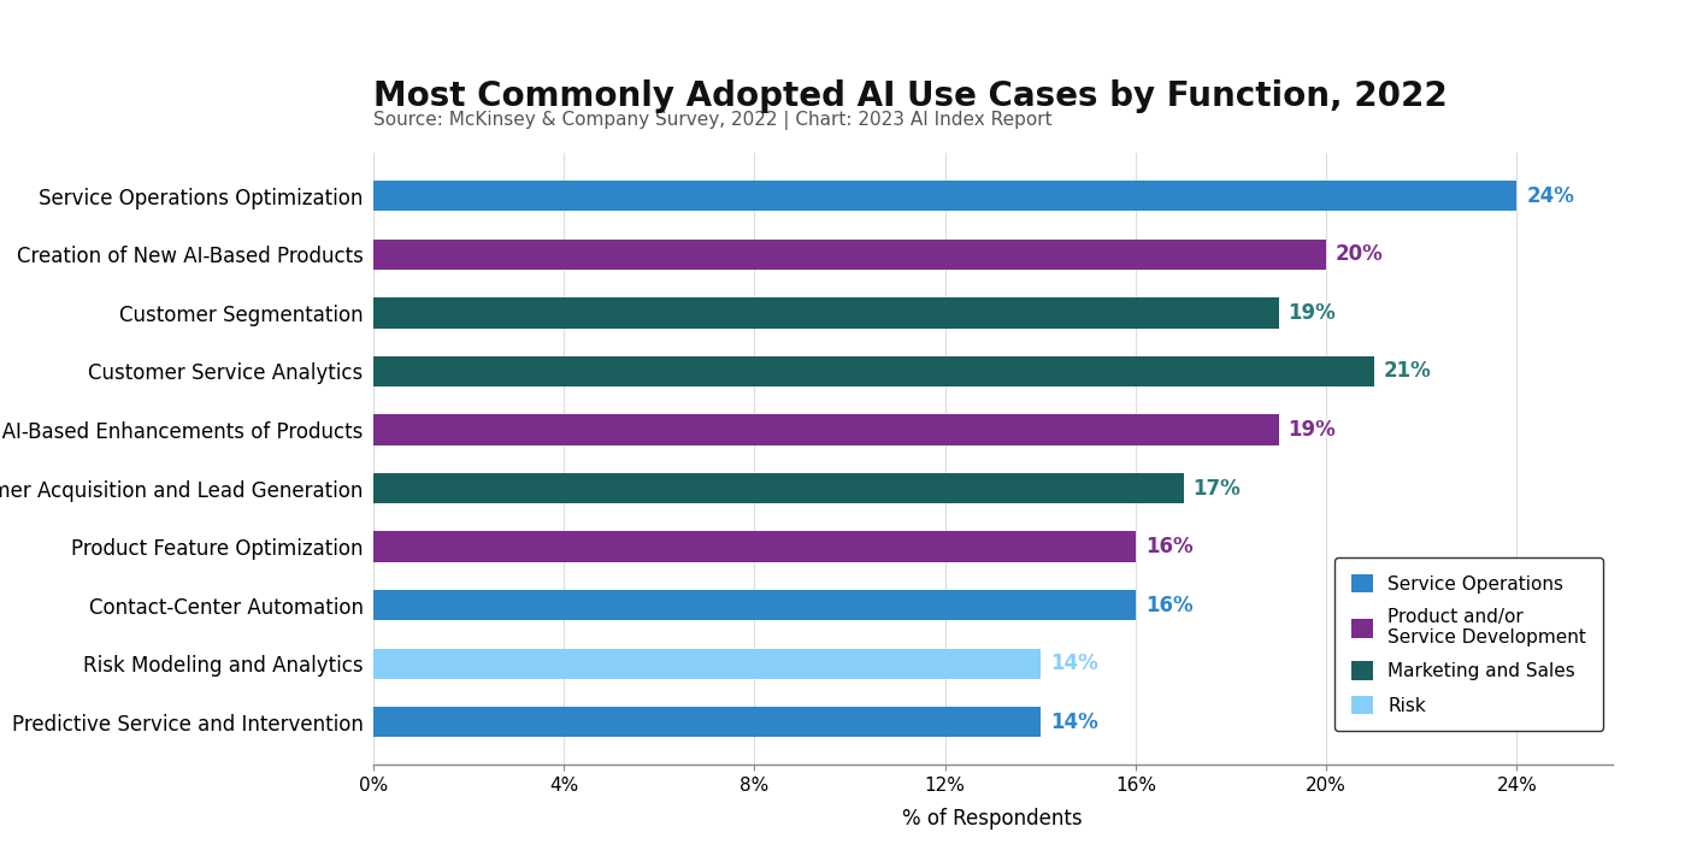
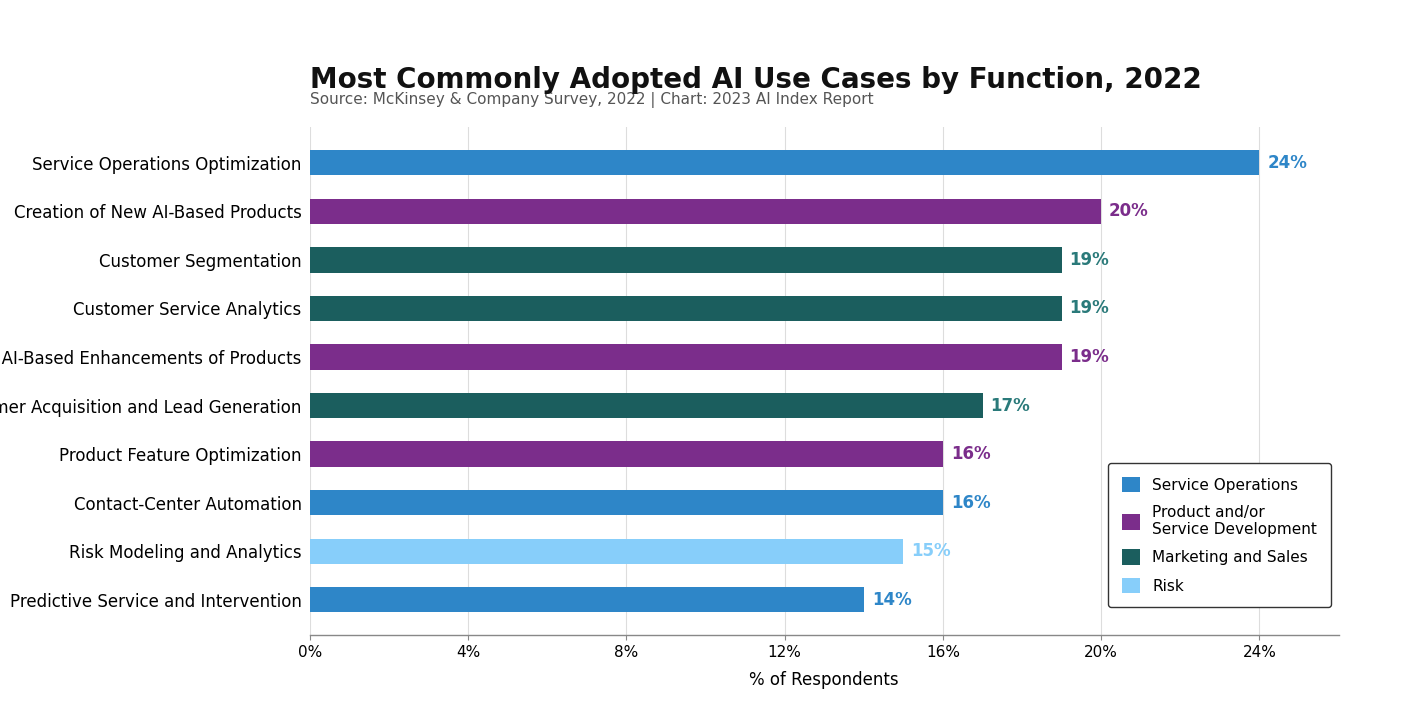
Customer Service Analytics: 21% -> 19%
Risk Modeling and Analytics: 14% -> 15%
